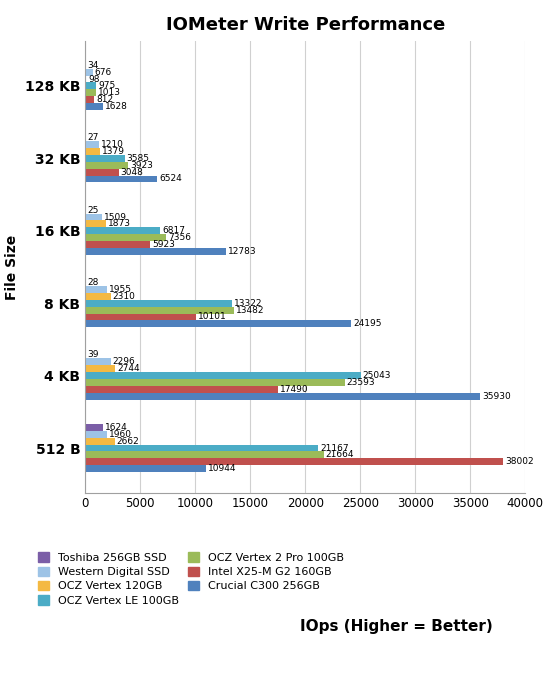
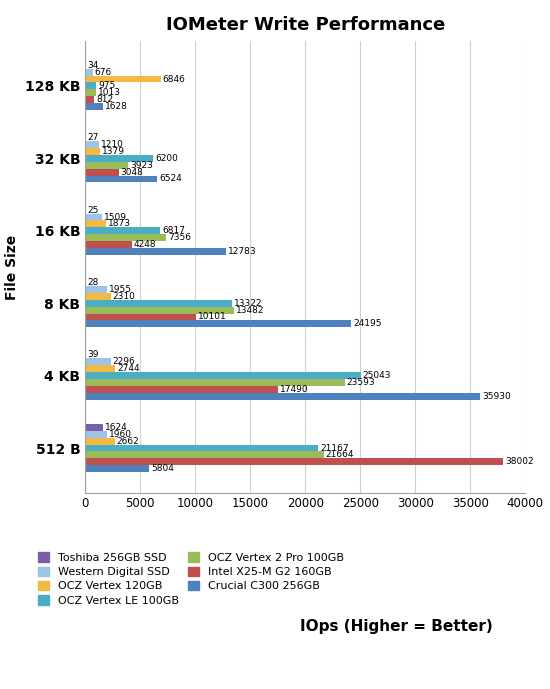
OCZ Vertex 120GB/128 KB: 98 -> 6846
OCZ Vertex LE 100GB/32 KB: 3600 -> 6200
Intel X25-M G2 160GB/16 KB: 5923 -> 4248
Crucial C300 256GB/512 B: 10944 -> 5804
